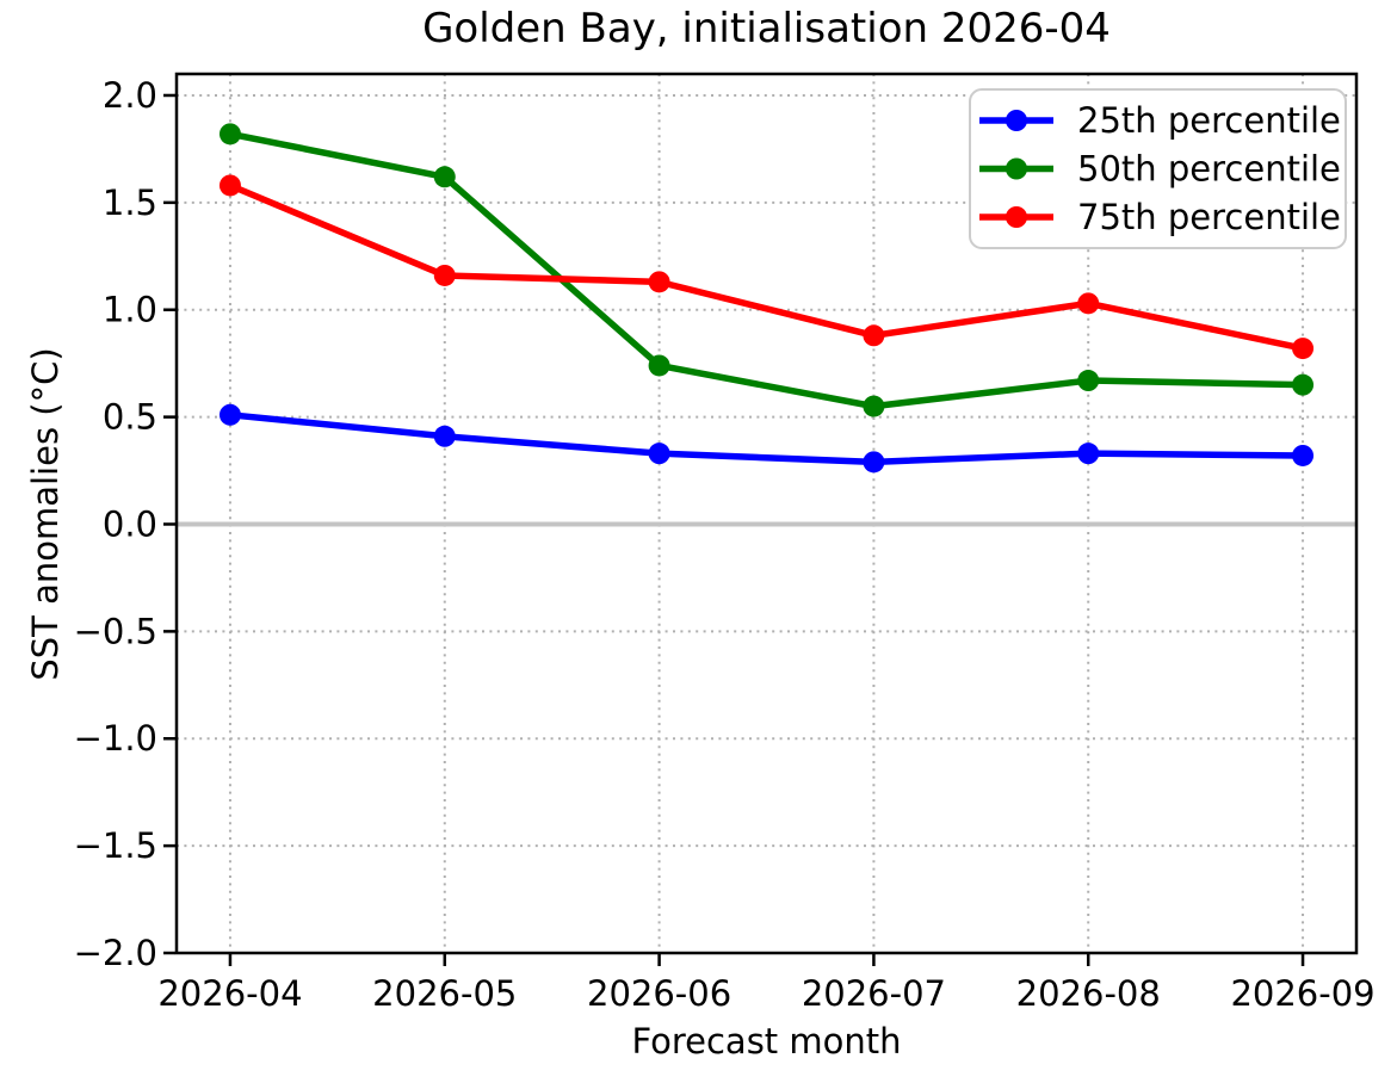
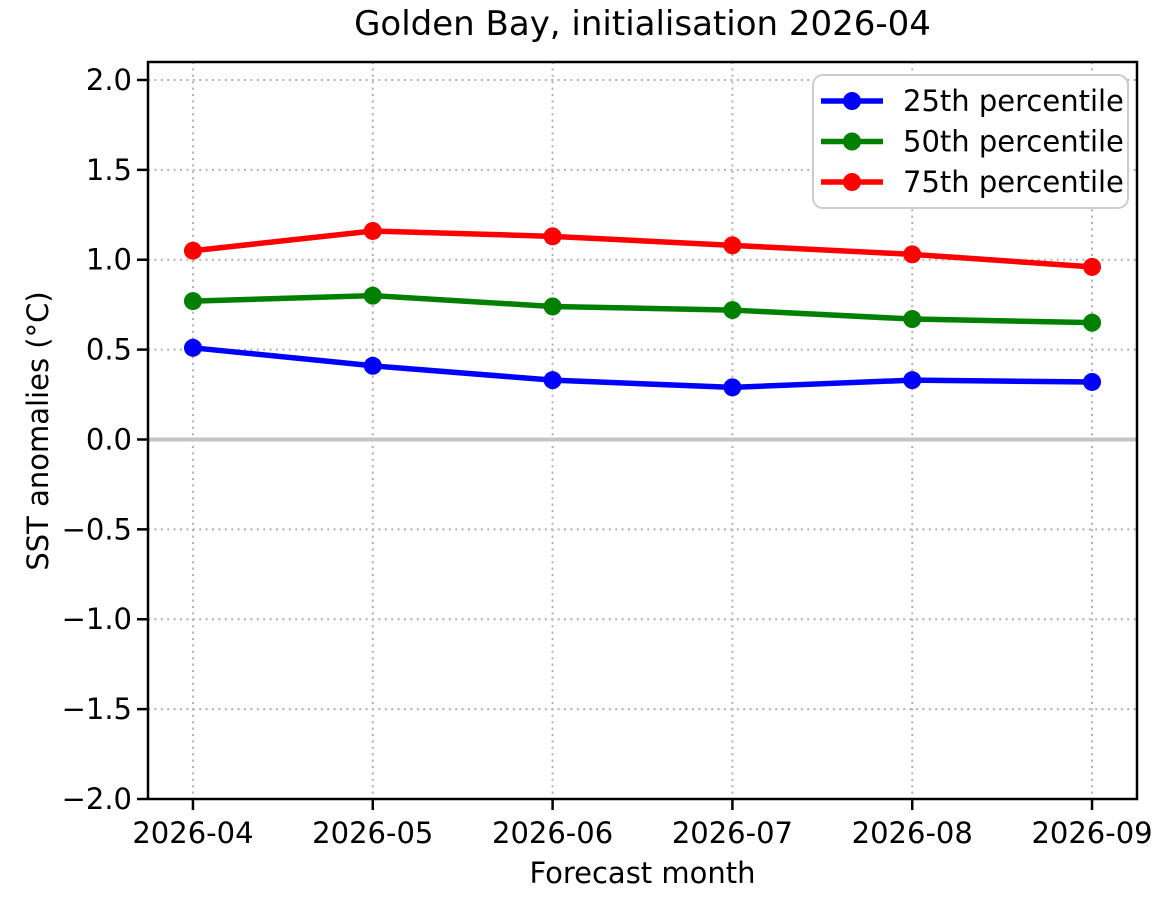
50th percentile/2026-04: 1.82 -> 0.77
75th percentile/2026-04: 1.58 -> 1.05
50th percentile/2026-05: 1.62 -> 0.80
50th percentile/2026-07: 0.55 -> 0.72
75th percentile/2026-07: 0.88 -> 1.08
75th percentile/2026-09: 0.82 -> 0.96
